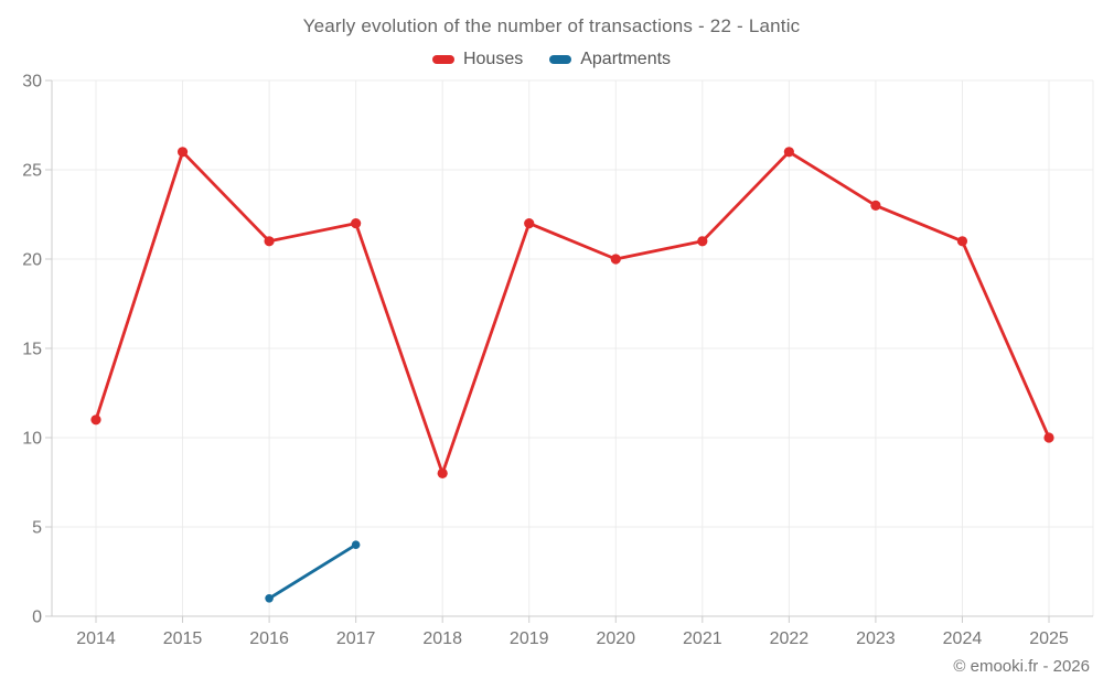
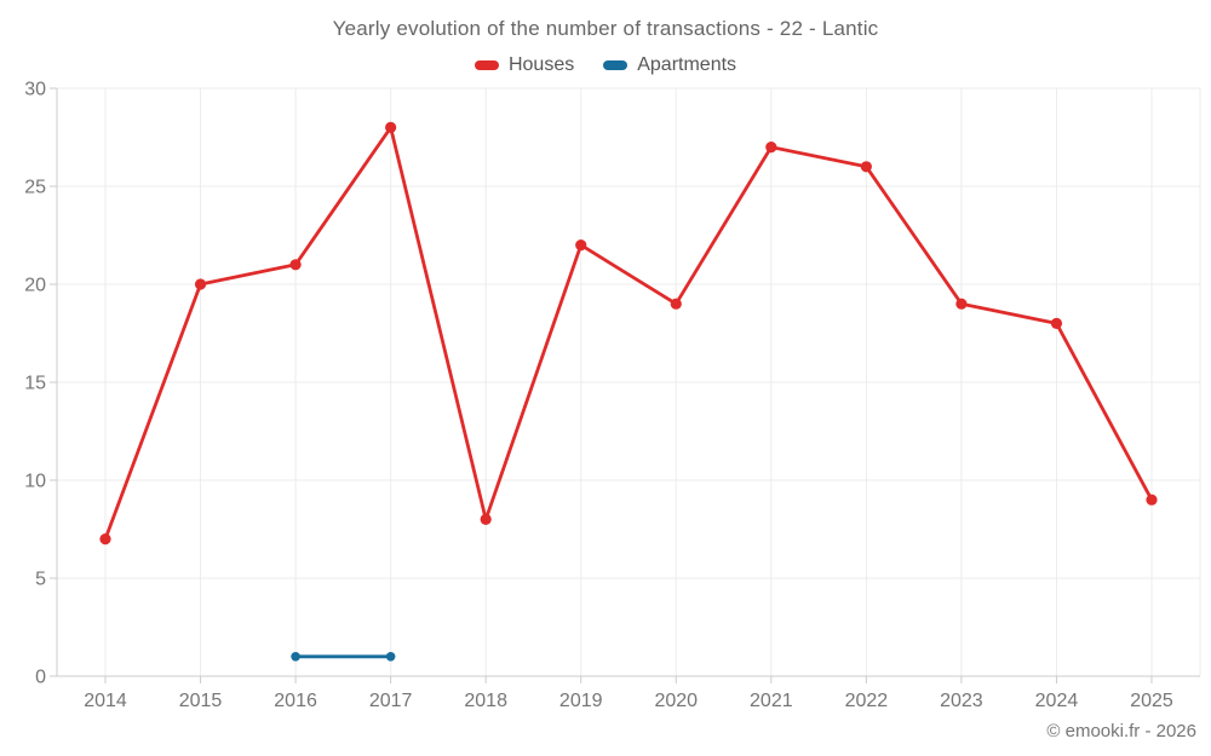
Houses/2014: 11 -> 7
Houses/2015: 26 -> 20
Houses/2017: 22 -> 28
Apartments/2017: 4 -> 1
Houses/2020: 20 -> 19
Houses/2021: 21 -> 27
Houses/2023: 23 -> 19
Houses/2024: 21 -> 18
Houses/2025: 10 -> 9
